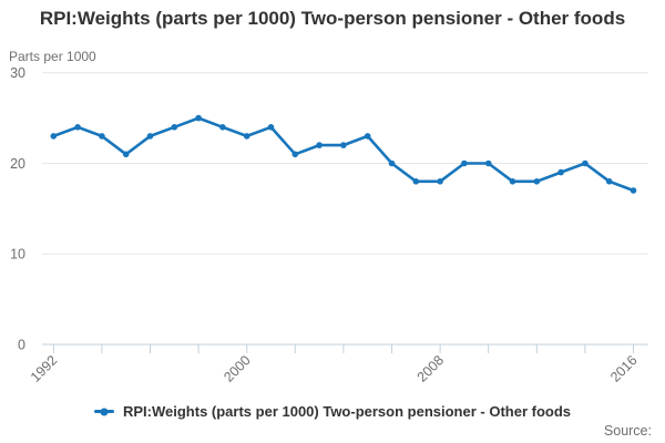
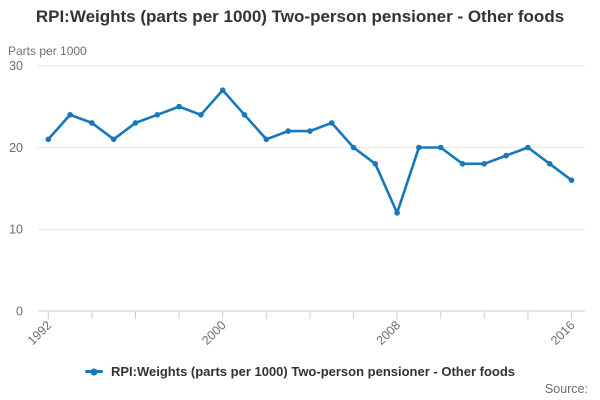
1992: 23 -> 21
2000: 23 -> 27
2008: 18 -> 12
2016: 17 -> 16
